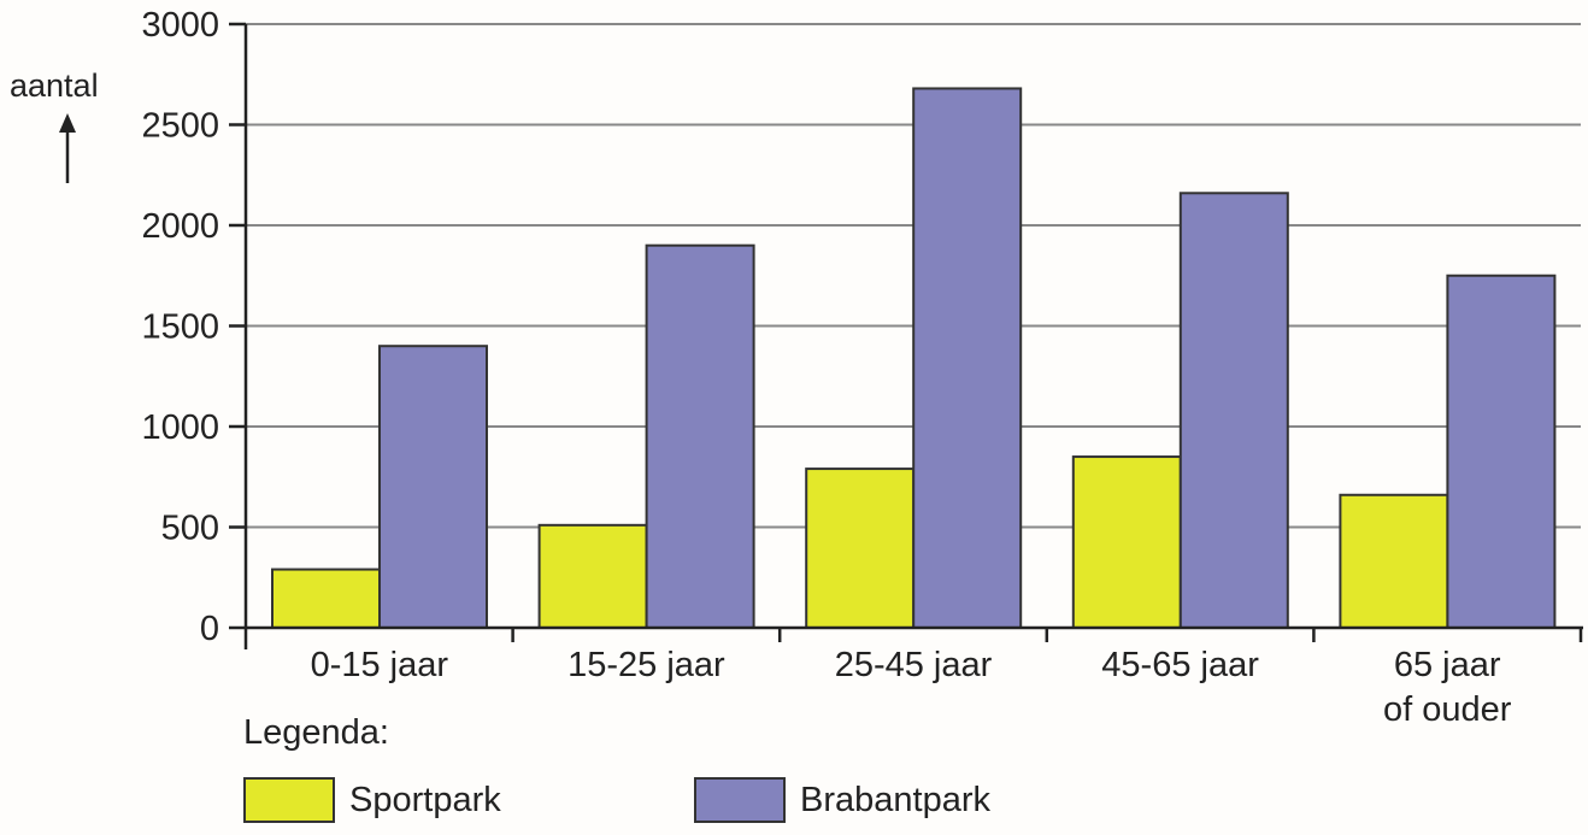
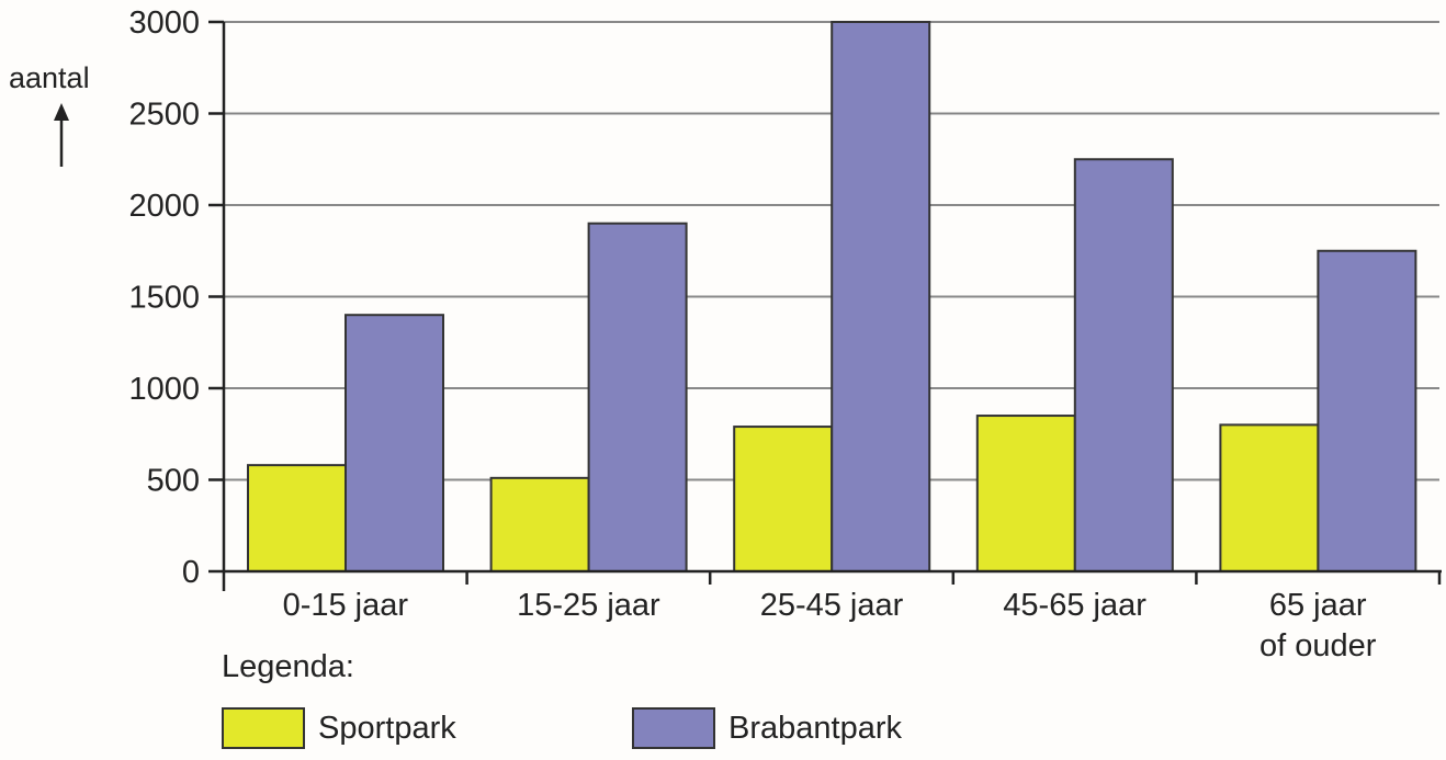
Sportpark/0-15 jaar: 290 -> 580
Brabantpark/25-45 jaar: 2680 -> 3000
Brabantpark/45-65 jaar: 2160 -> 2250
Sportpark/65 jaar of ouder: 660 -> 800
